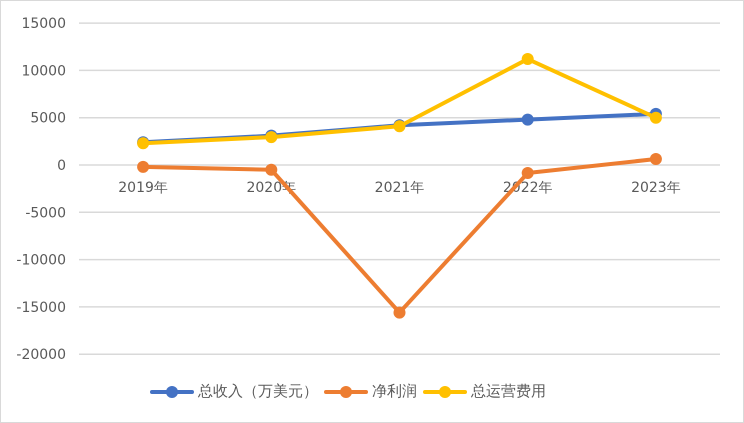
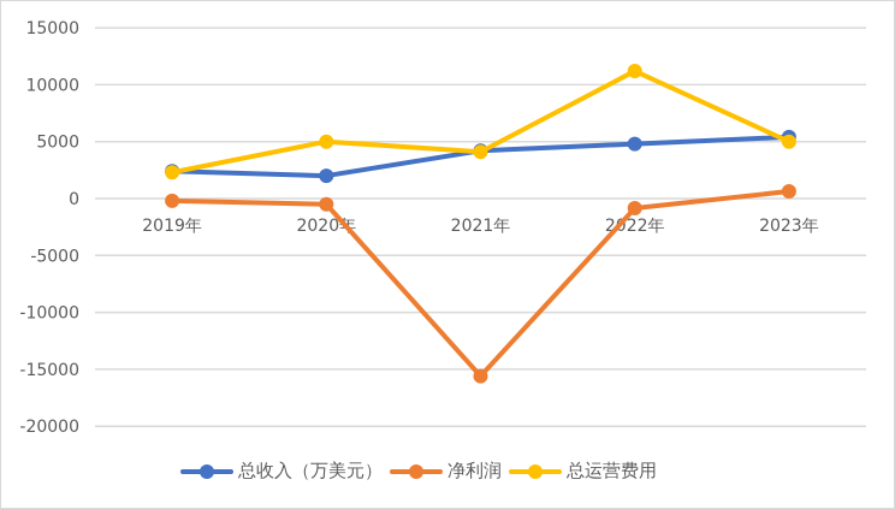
总收入（万美元）/2020年: 3000 -> 2000
总运营费用/2020年: 3000 -> 5000
